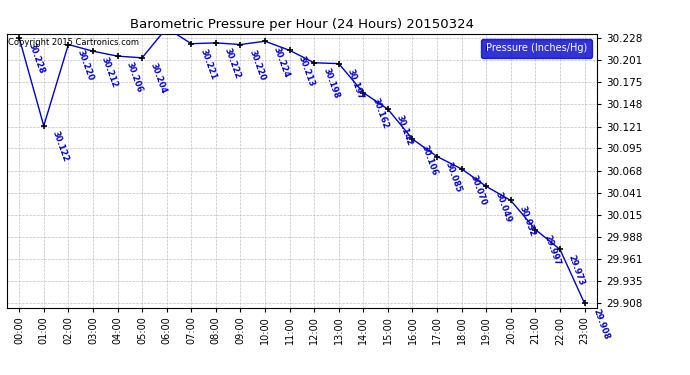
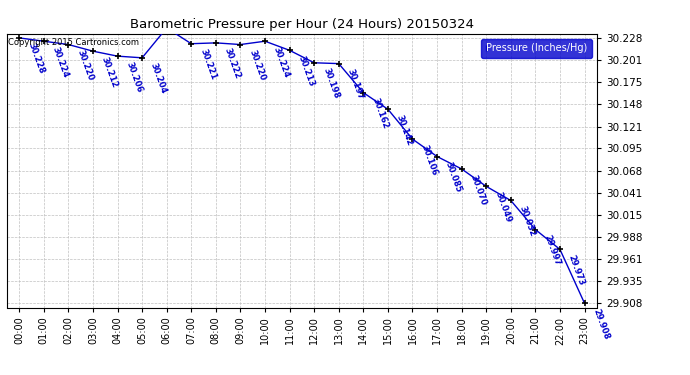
01:00: 30.122 -> 30.224
